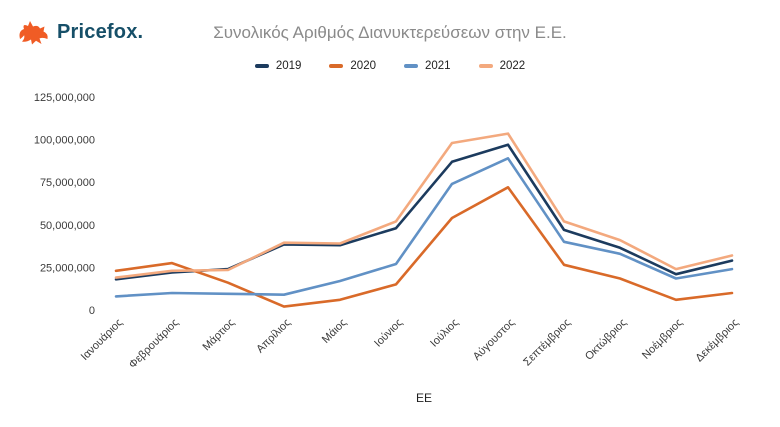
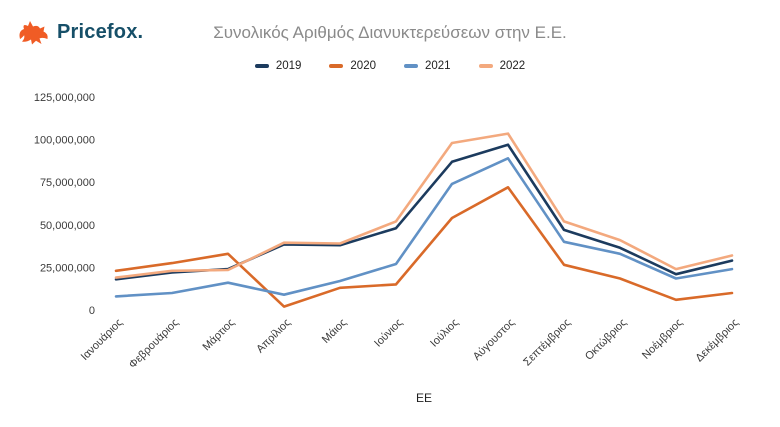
2020/Μάρτιος: 16000000 -> 33000000
2021/Μάρτιος: 10000000 -> 16000000
2020/Μάιος: 6000000 -> 13000000
